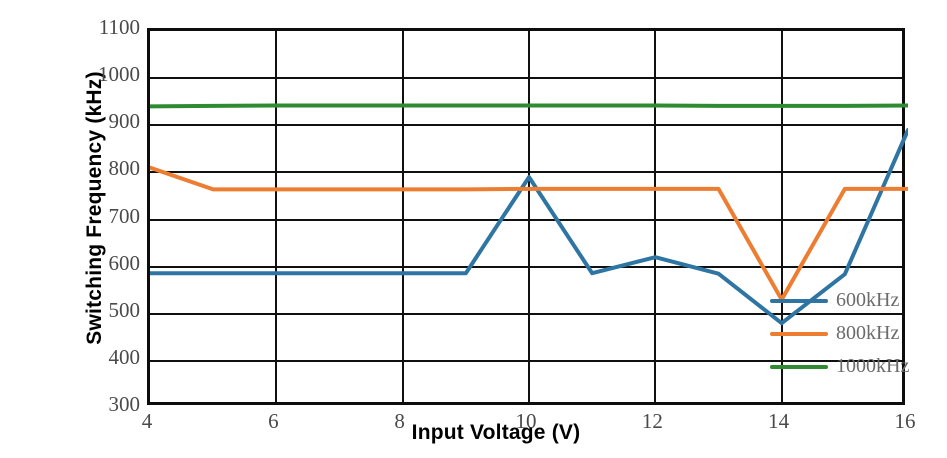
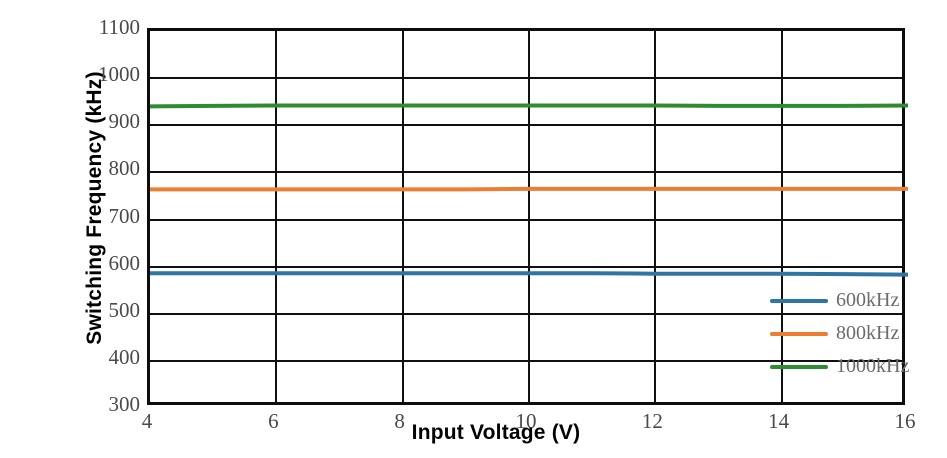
800kHz/4: 810 -> 760
600kHz/10: 790 -> 590
600kHz/12: 620 -> 580
600kHz/14: 480 -> 580
800kHz/14: 530 -> 760
600kHz/16: 890 -> 580
